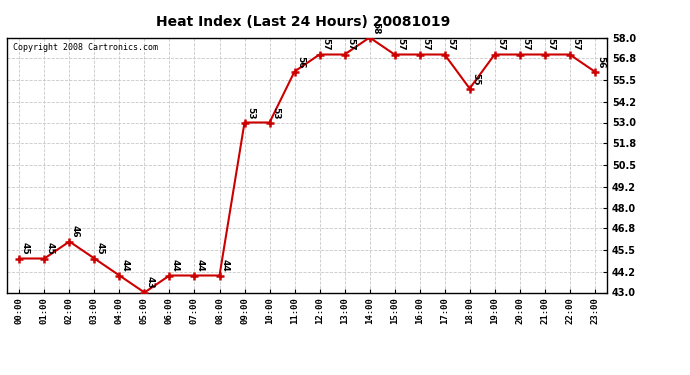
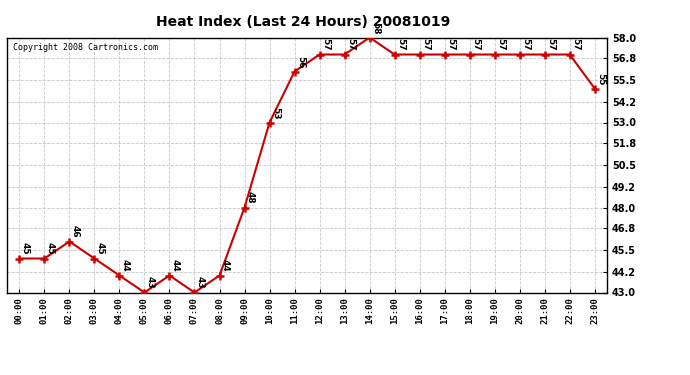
07:00: 44 -> 43
09:00: 53 -> 48
18:00: 55 -> 57
23:00: 56 -> 55
